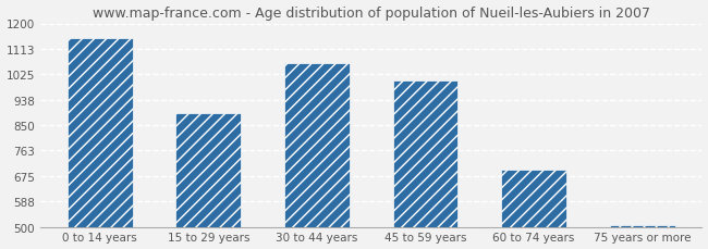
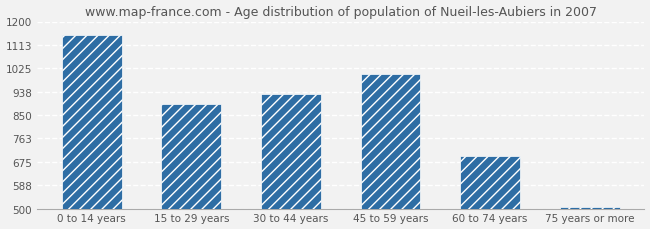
30 to 44 years: 1063 -> 930
